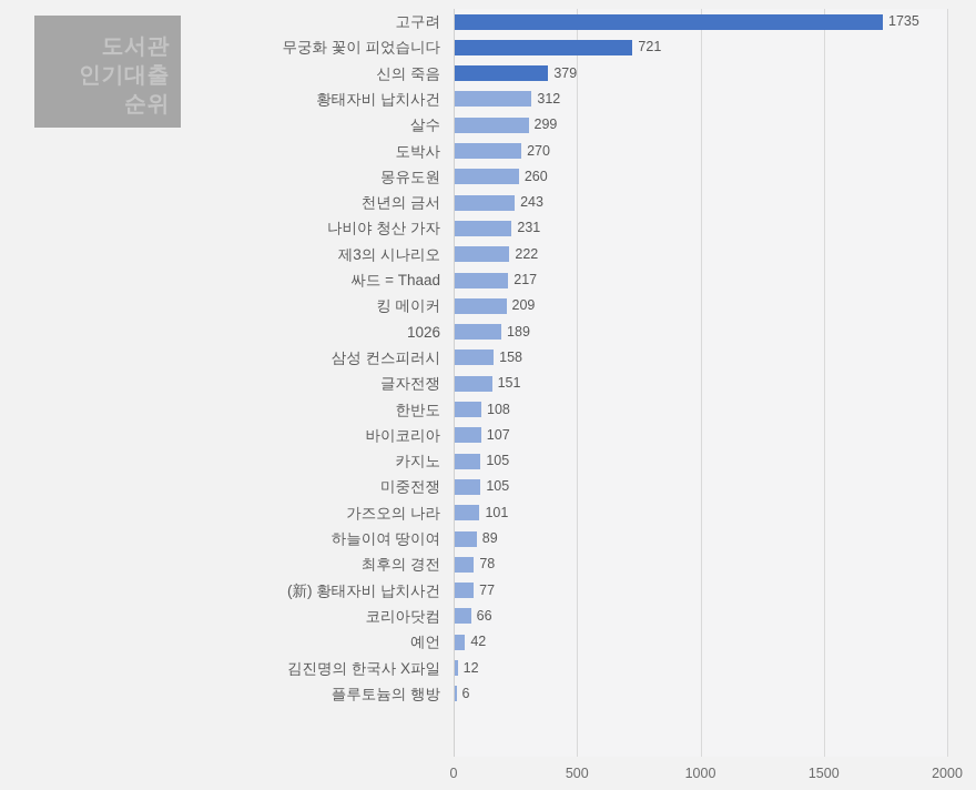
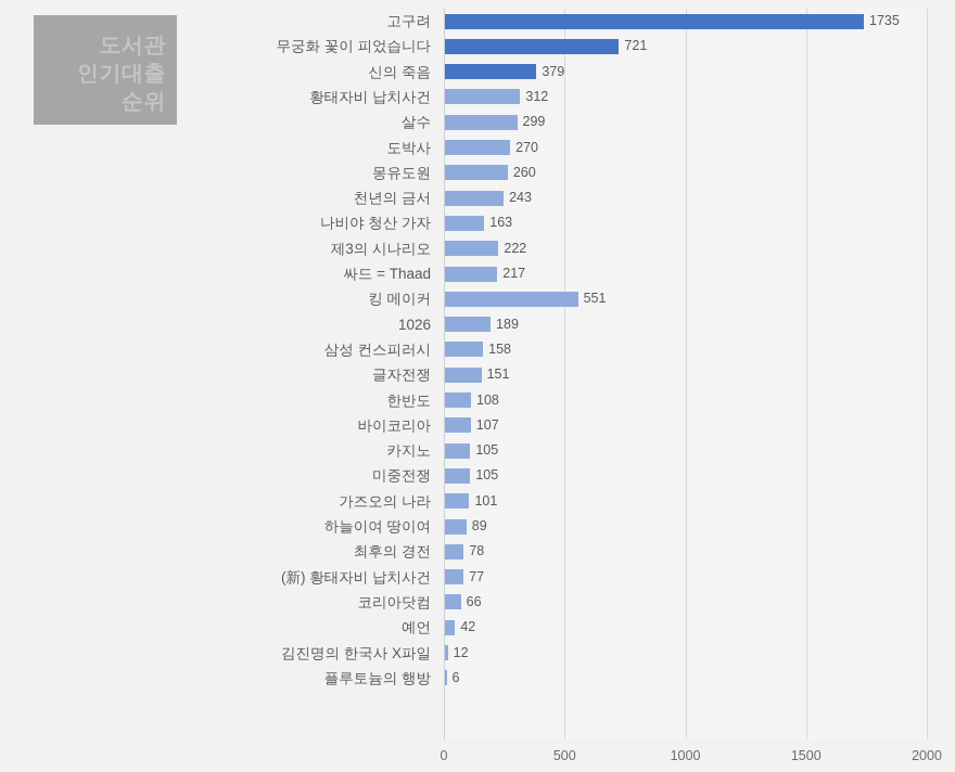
나비야 청산 가자: 231 -> 163
킹 메이커: 209 -> 551
